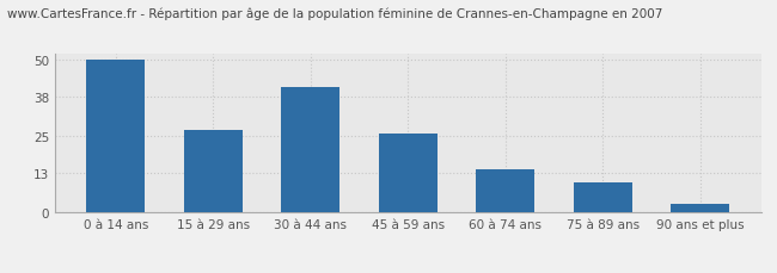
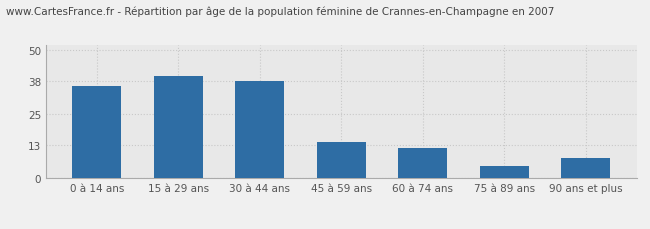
0 à 14 ans: 50 -> 36
15 à 29 ans: 27 -> 40
30 à 44 ans: 41 -> 38
45 à 59 ans: 26 -> 14
60 à 74 ans: 14 -> 12
75 à 89 ans: 10 -> 5
90 ans et plus: 3 -> 8
